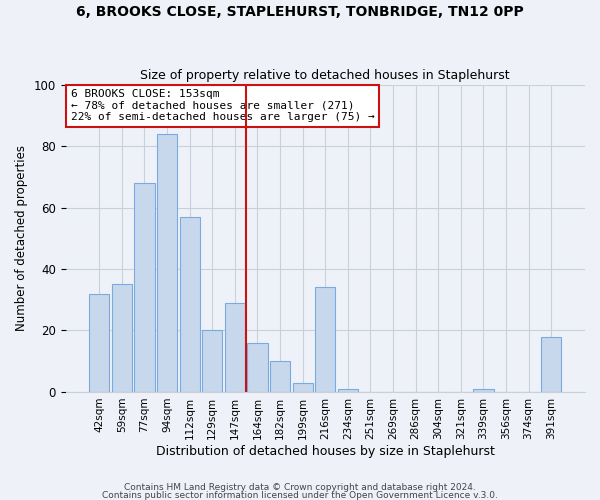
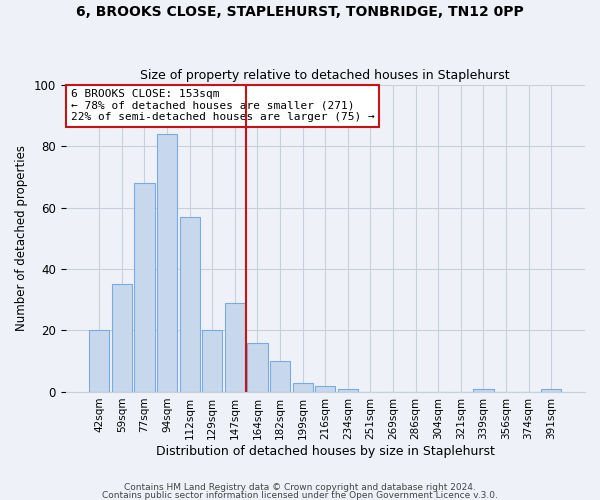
42sqm: 32 -> 20
216sqm: 34 -> 2
391sqm: 18 -> 1
